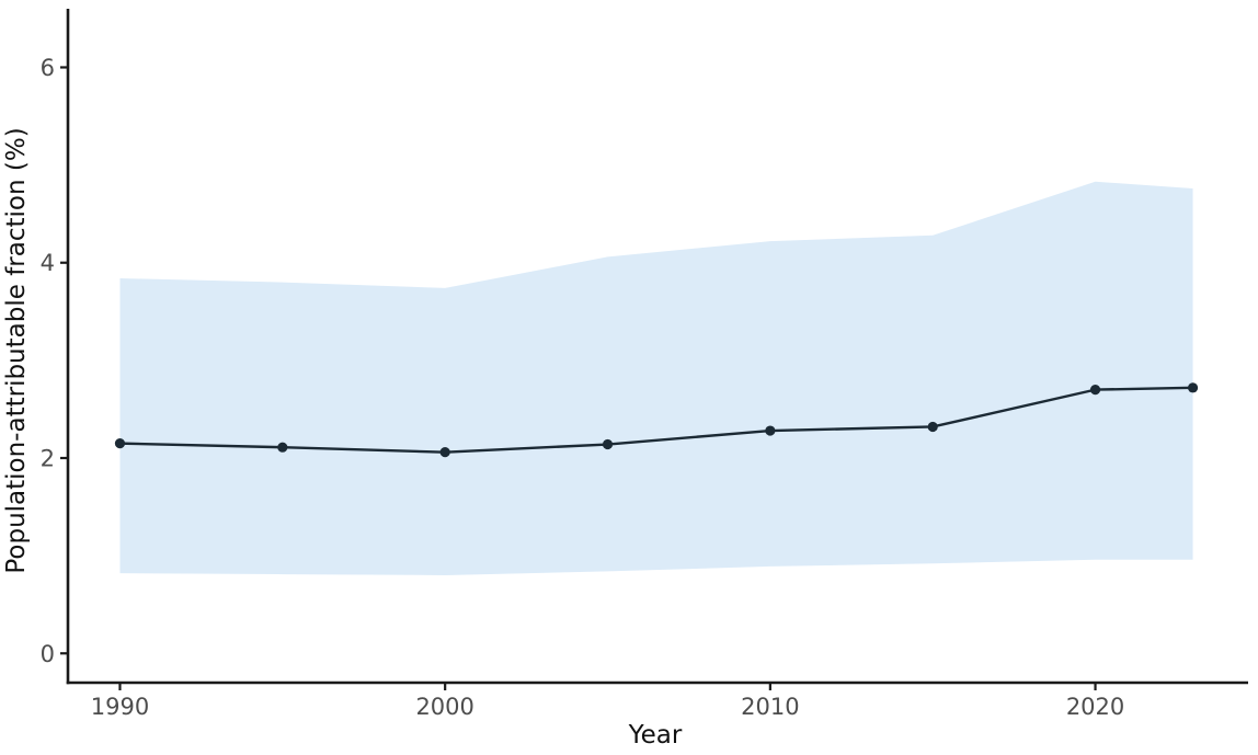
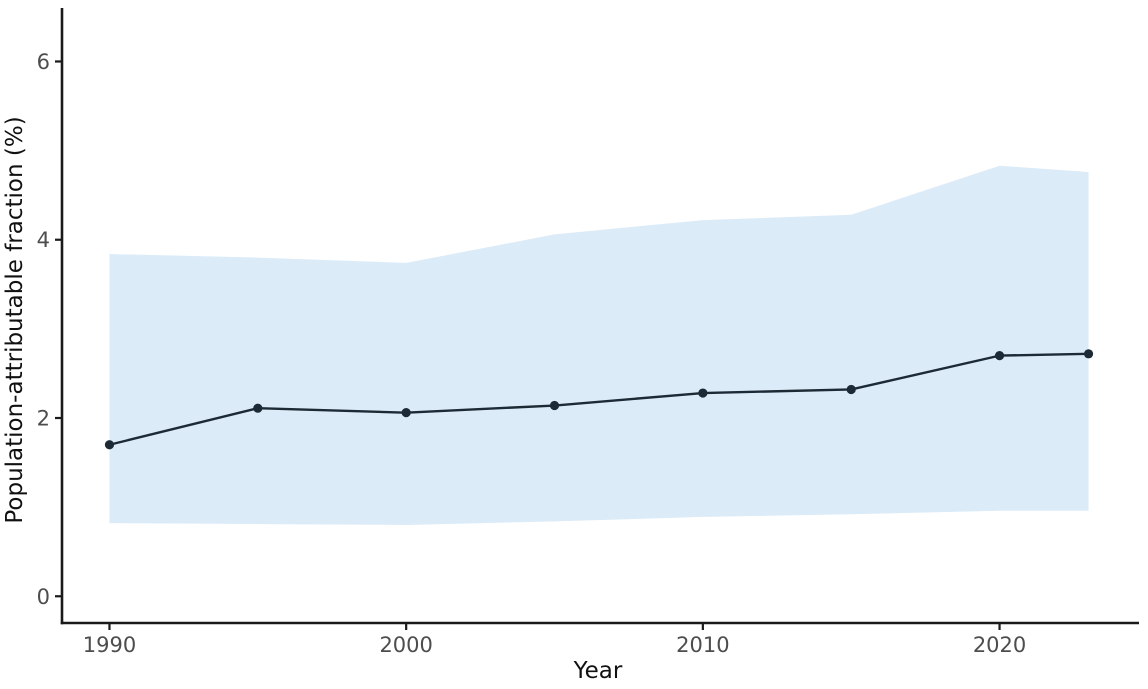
1990: 2.1 -> 1.7
